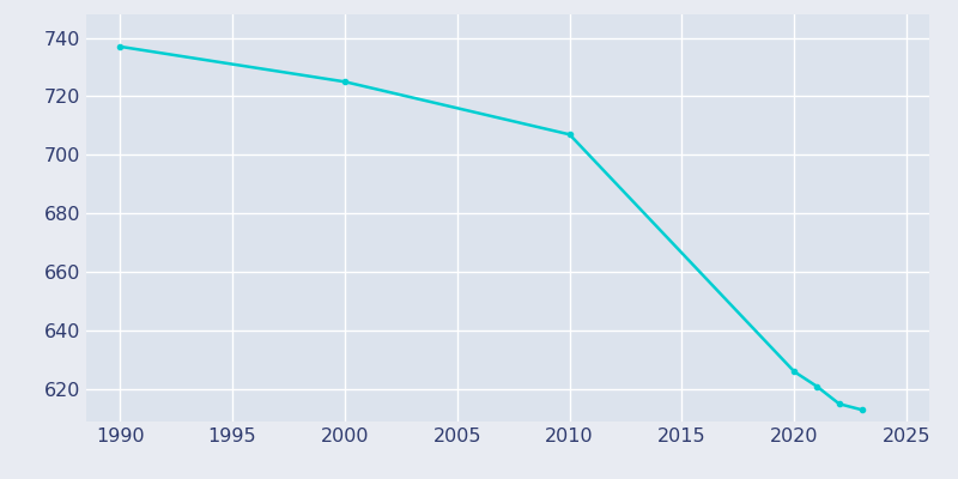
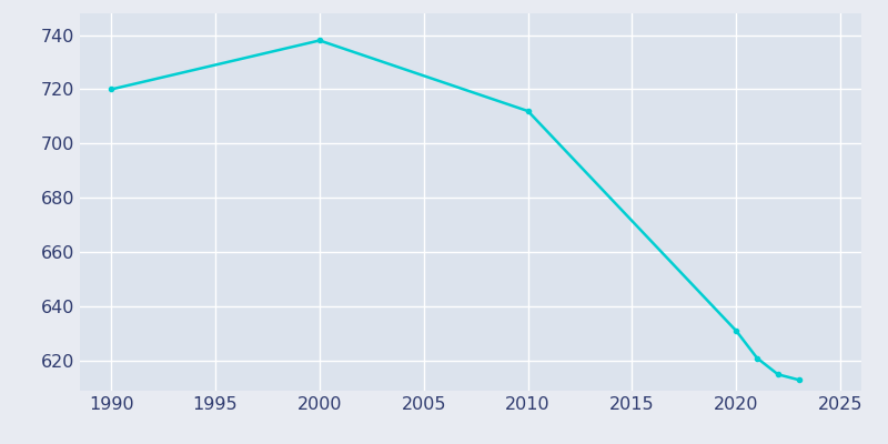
1990: 737 -> 720
2000: 725 -> 738
2010: 707 -> 712
2020: 626 -> 631
